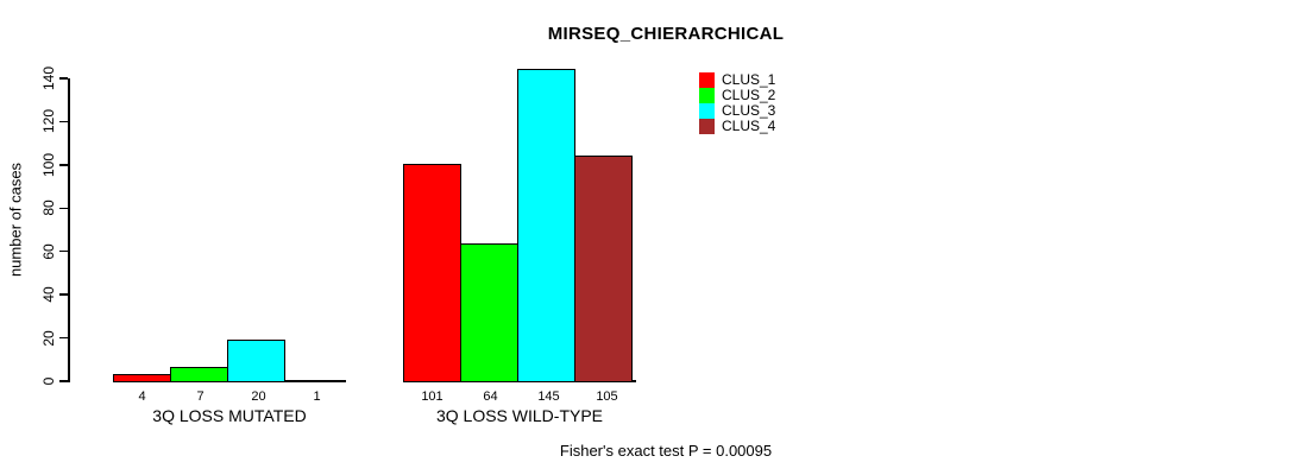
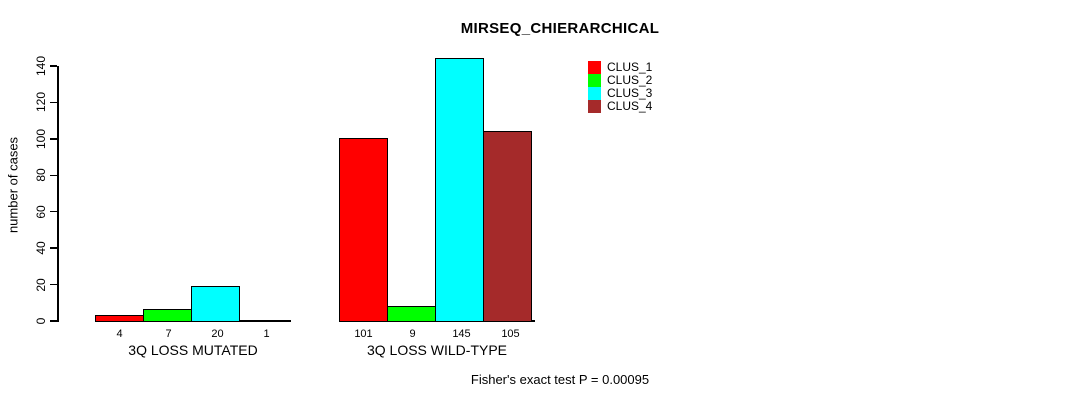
CLUS_2/3Q LOSS WILD-TYPE: 64 -> 9
